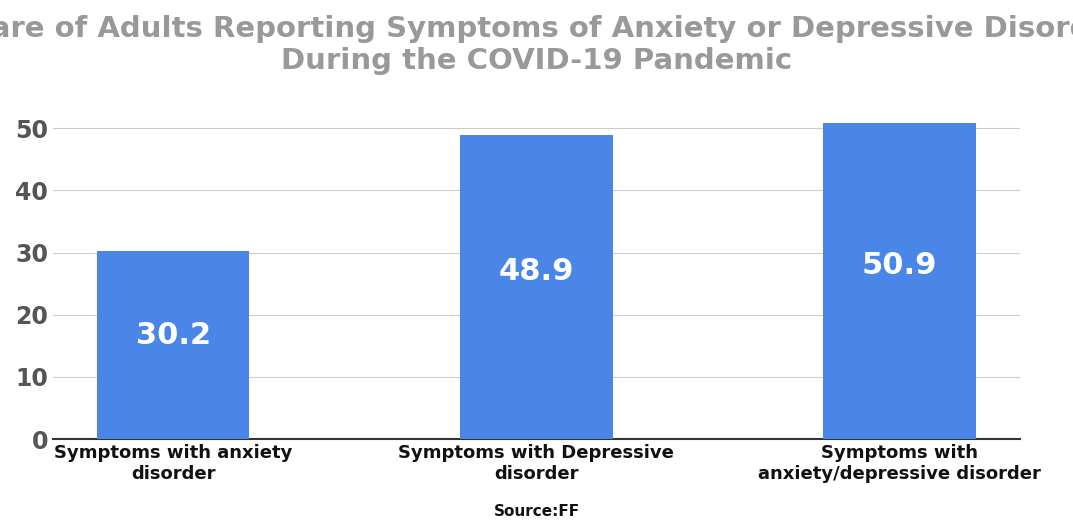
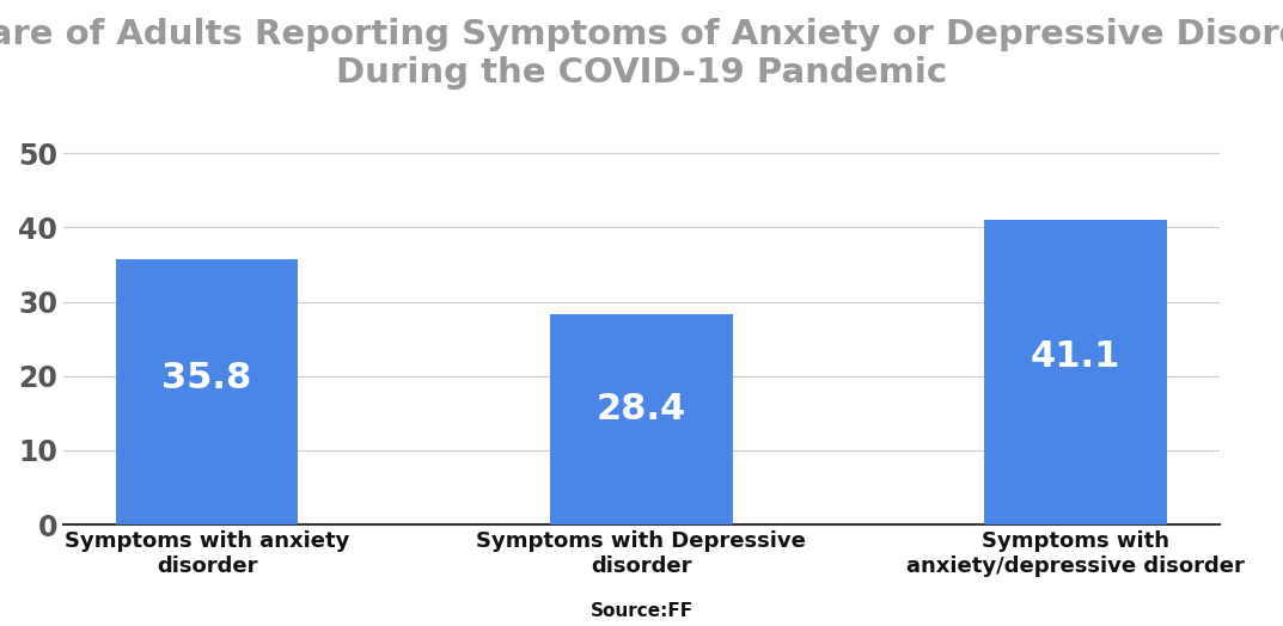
Symptoms with anxiety disorder: 30.2 -> 35.8
Symptoms with Depressive disorder: 48.9 -> 28.4
Symptoms with anxiety/depressive disorder: 50.9 -> 41.1
